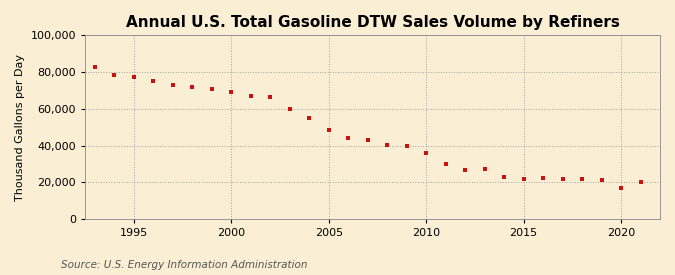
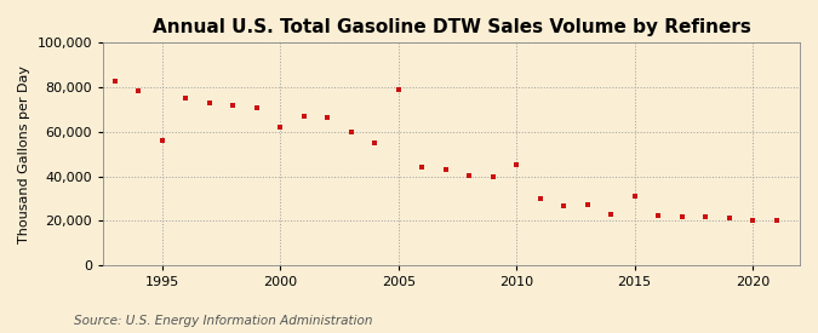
1995: 78,000 -> 56,000
2000: 69,000 -> 62,000
2005: 48,000 -> 79,000
2010: 36,000 -> 45,000
2015: 22,000 -> 31,000
2020: 17,000 -> 20,000
